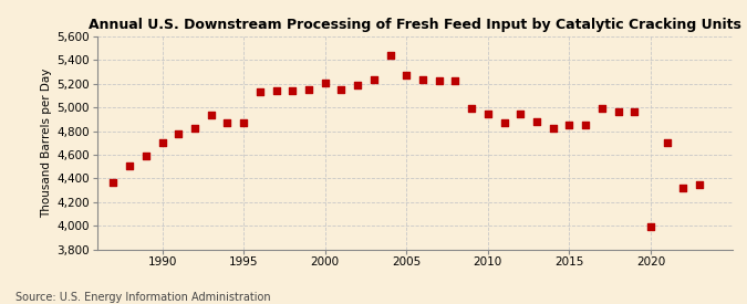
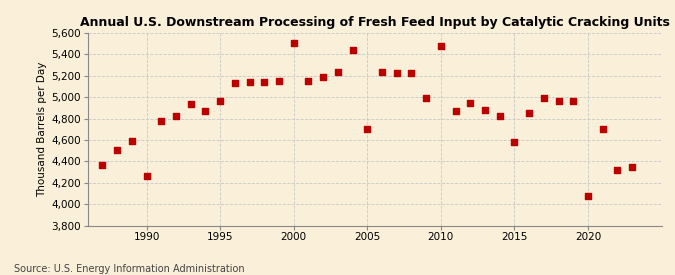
1990: 4,700 -> 4,260
1995: 4,870 -> 4,960
2000: 5,210 -> 5,510
2005: 5,270 -> 4,700
2010: 4,950 -> 5,480
2015: 4,850 -> 4,580
2020: 3,990 -> 4,080
